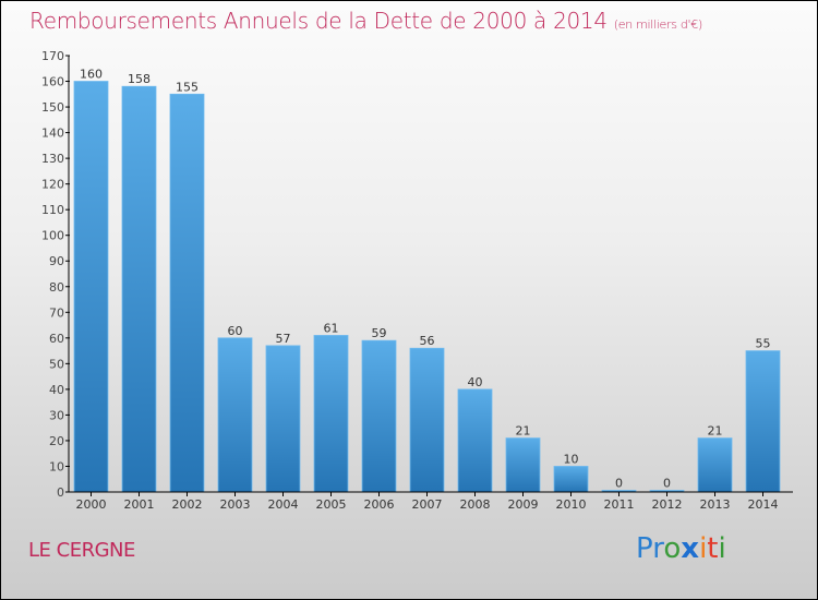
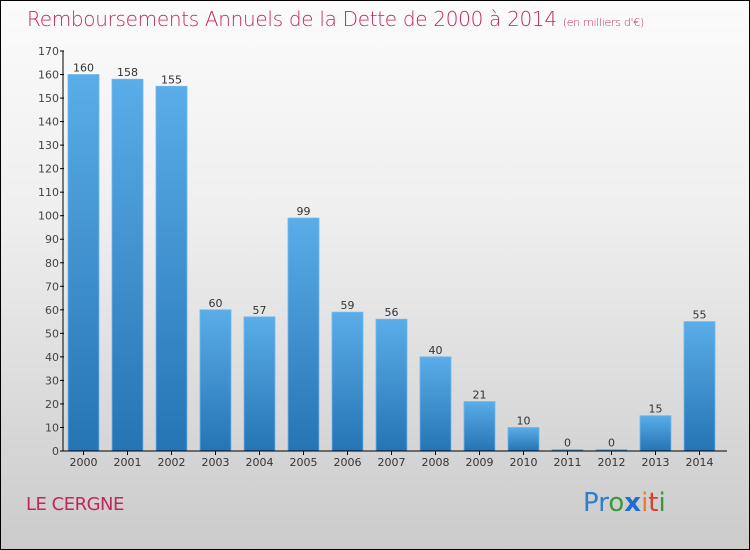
2005: 61 -> 99
2013: 21 -> 15
